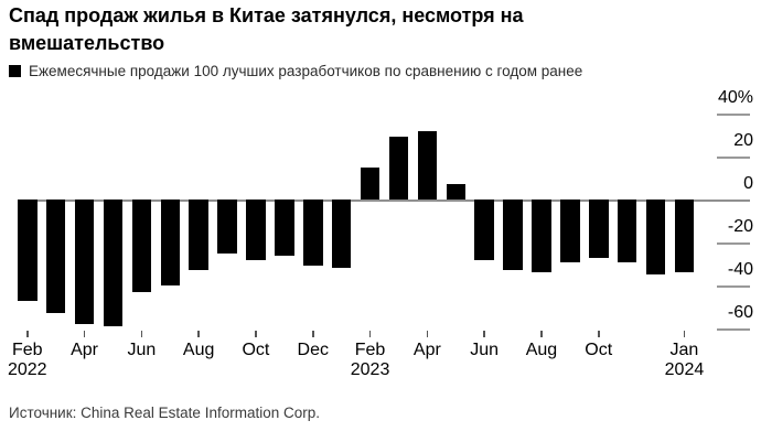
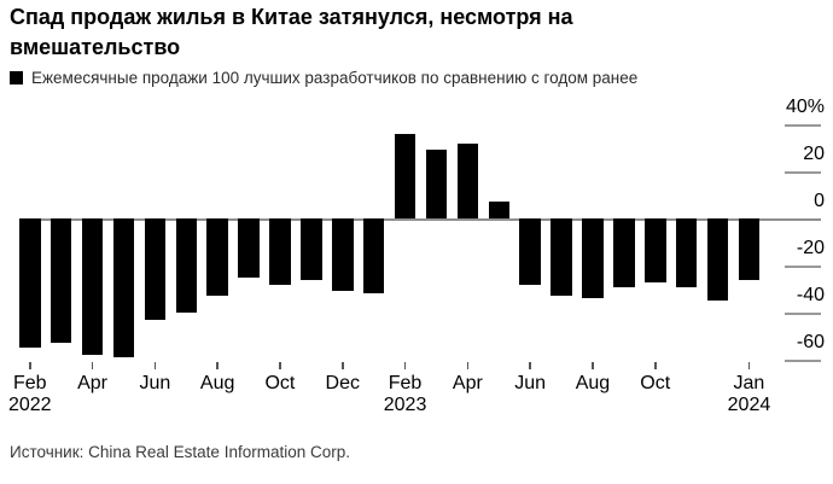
Feb 2022: -47% -> -55%
Feb 2023: 15% -> 36%
Jan 2024: -34% -> -26%
